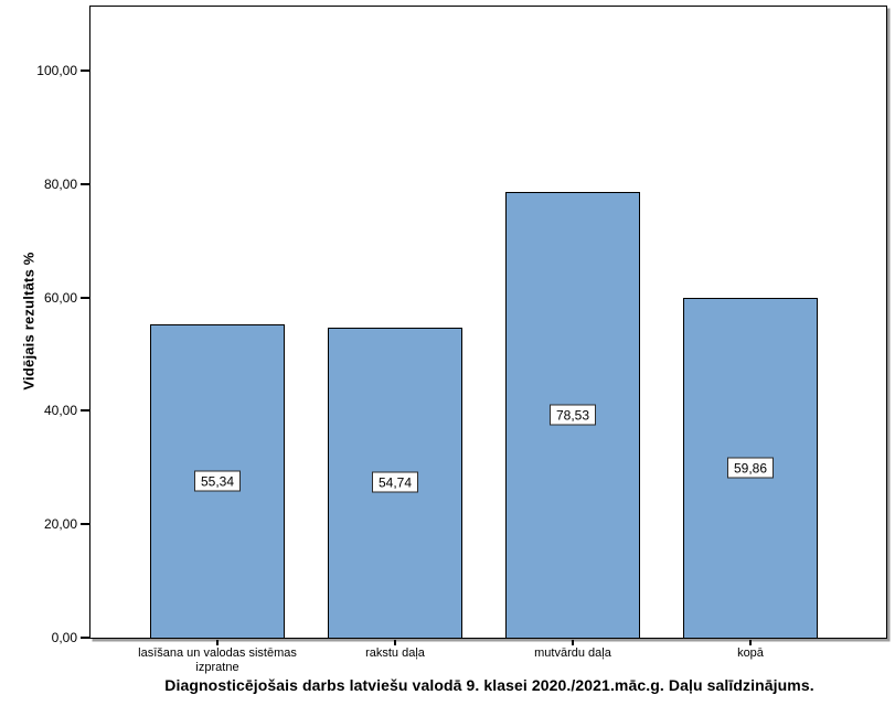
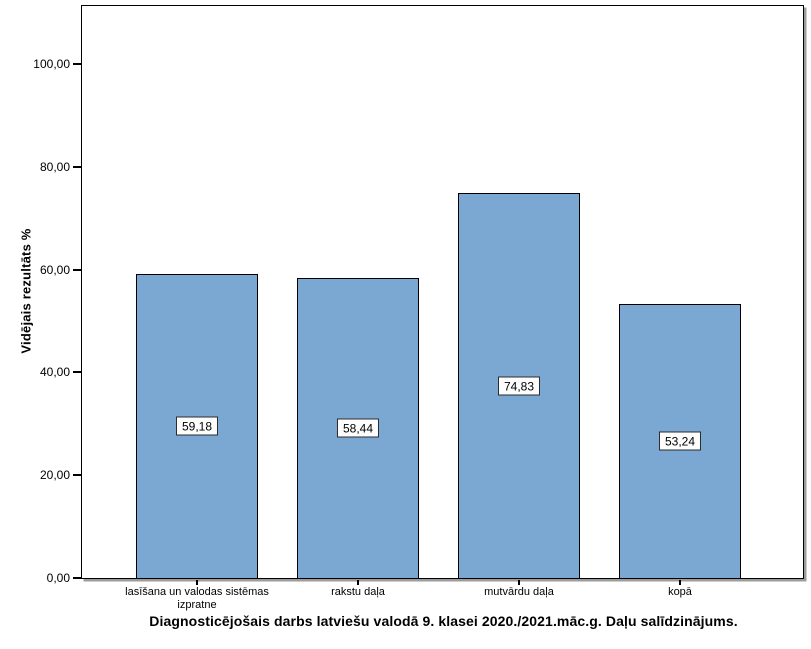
lasīšana un valodas sistēmas izpratne: 55,34 -> 59,18
rakstu daļa: 54,74 -> 58,44
mutvārdu daļa: 78,53 -> 74,83
kopā: 59,86 -> 53,24
